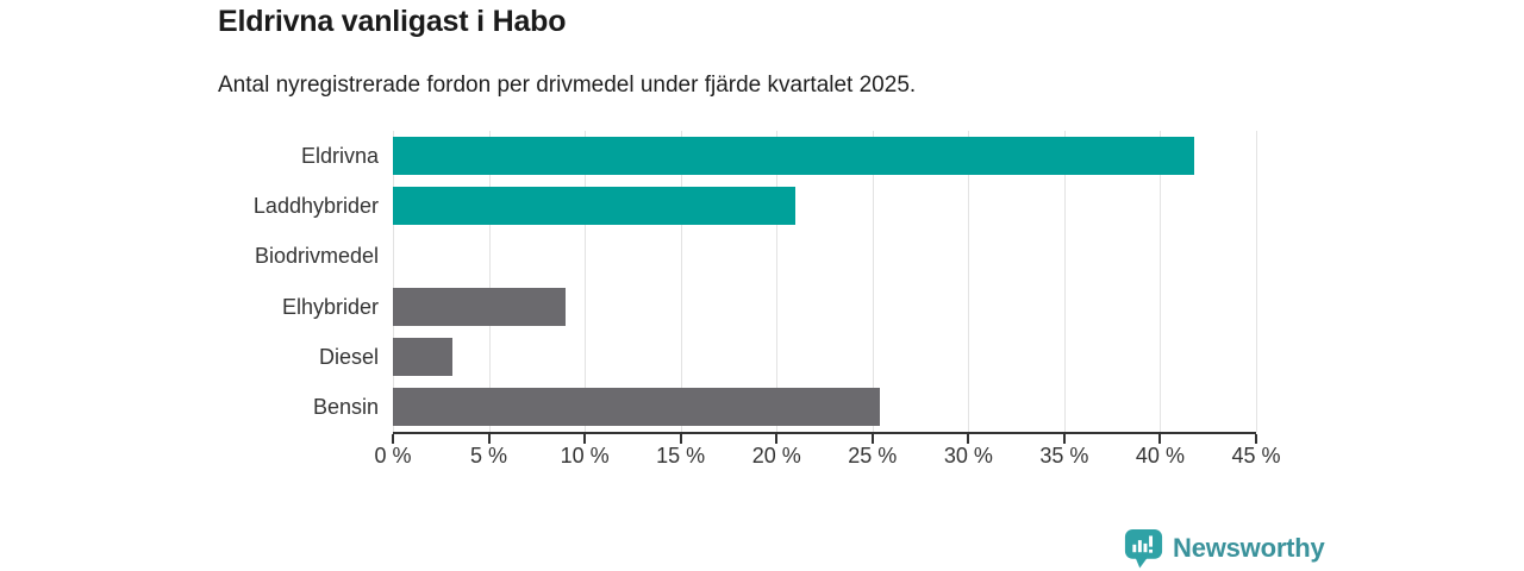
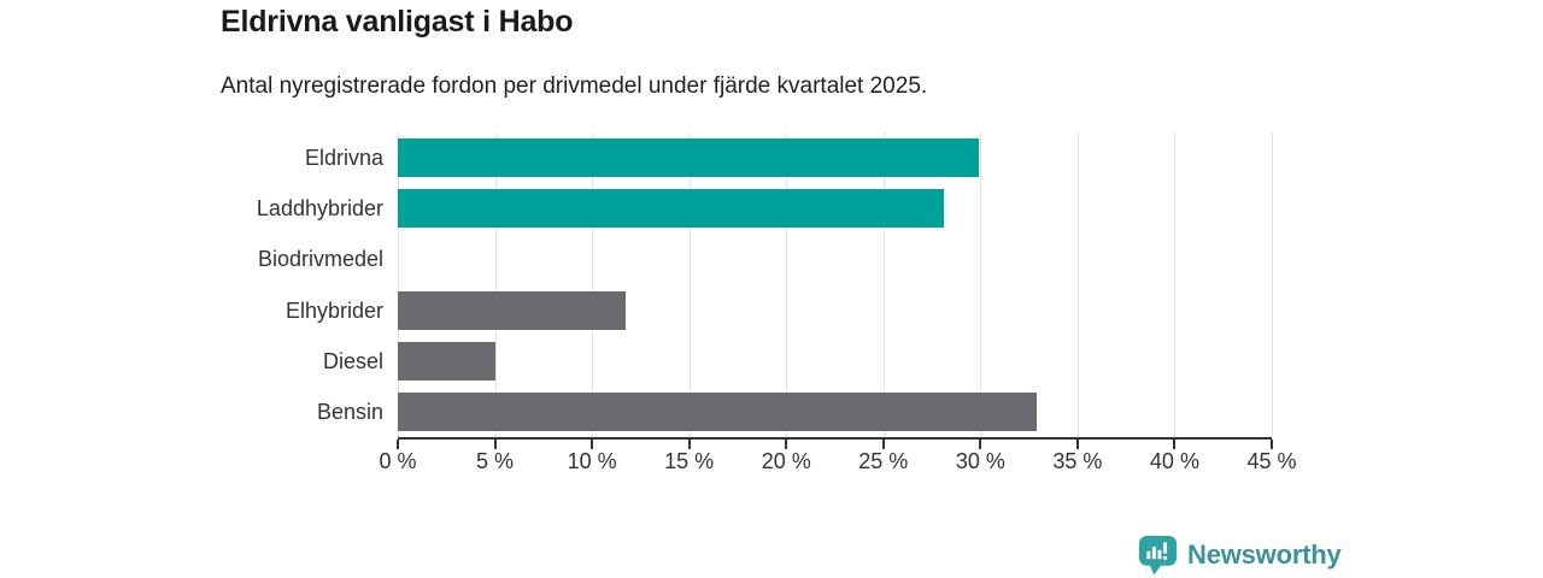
Eldrivna: 41.8% -> 29.9%
Laddhybrider: 21.0% -> 28.1%
Elhybrider: 9.0% -> 11.7%
Diesel: 3.1% -> 5.0%
Bensin: 25.4% -> 32.9%
